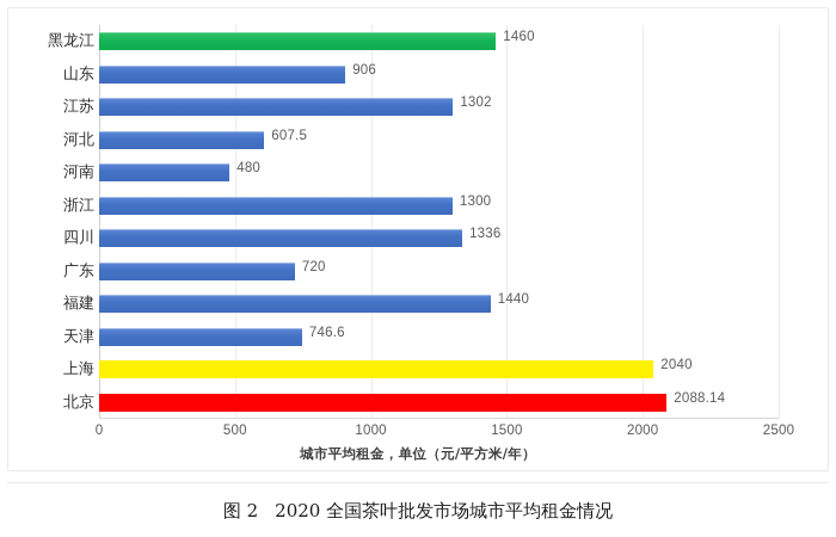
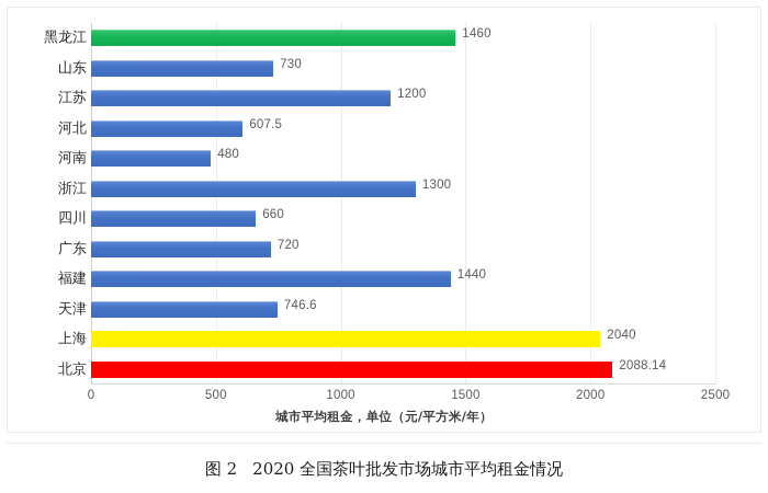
山东: 906 -> 730
江苏: 1302 -> 1200
四川: 1336 -> 660
